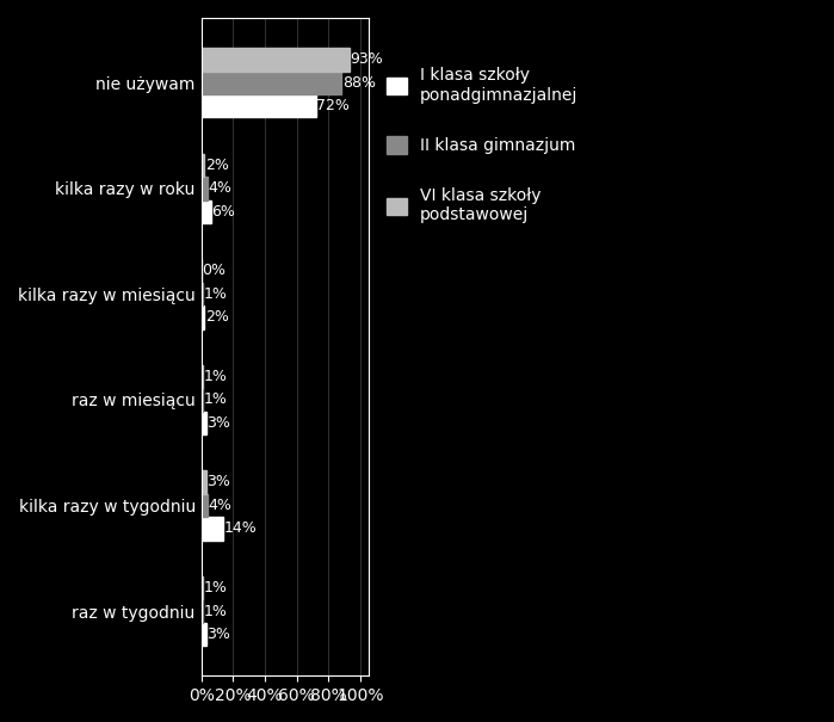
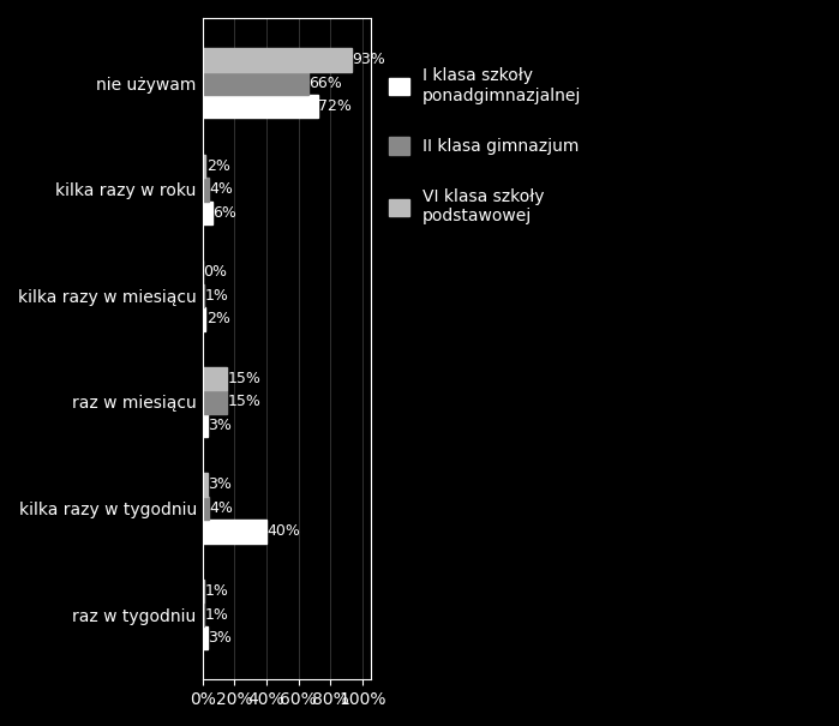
II klasa gimnazjum/nie używam: 88% -> 66%
VI klasa szkoły podstawowej/raz w miesiącu: 1% -> 15%
II klasa gimnazjum/raz w miesiącu: 1% -> 15%
I klasa szkoły ponadgimnazjalnej/kilka razy w tygodniu: 14% -> 40%
